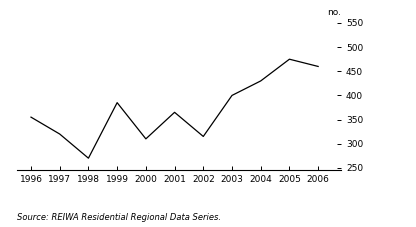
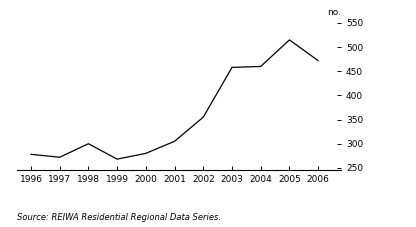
1996: 355 -> 278
1997: 320 -> 272
1998: 270 -> 300
1999: 385 -> 268
2000: 310 -> 280
2001: 365 -> 305
2002: 315 -> 355
2003: 400 -> 458
2004: 430 -> 460
2005: 475 -> 515
2006: 460 -> 472
